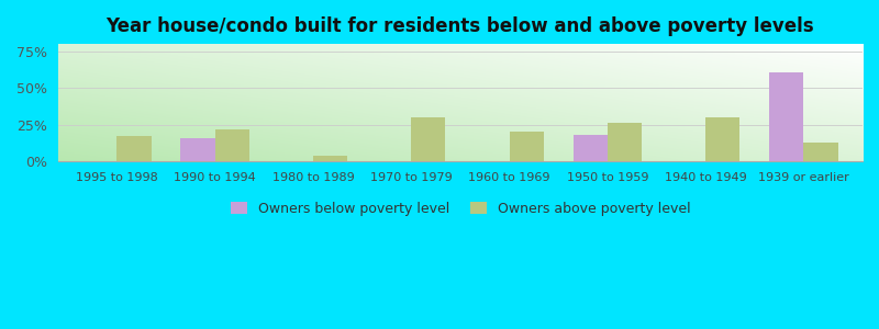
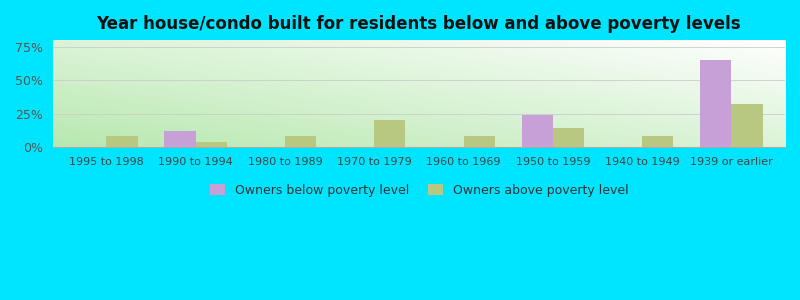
Owners above poverty level/1995 to 1998: 17% -> 8%
Owners below poverty level/1990 to 1994: 16% -> 12%
Owners above poverty level/1990 to 1994: 22% -> 4%
Owners above poverty level/1980 to 1989: 4% -> 8%
Owners above poverty level/1970 to 1979: 30% -> 20%
Owners above poverty level/1960 to 1969: 20% -> 8%
Owners below poverty level/1950 to 1959: 18% -> 24%
Owners above poverty level/1950 to 1959: 26% -> 14%
Owners above poverty level/1940 to 1949: 30% -> 8%
Owners below poverty level/1939 or earlier: 61% -> 65%
Owners above poverty level/1939 or earlier: 13% -> 32%
